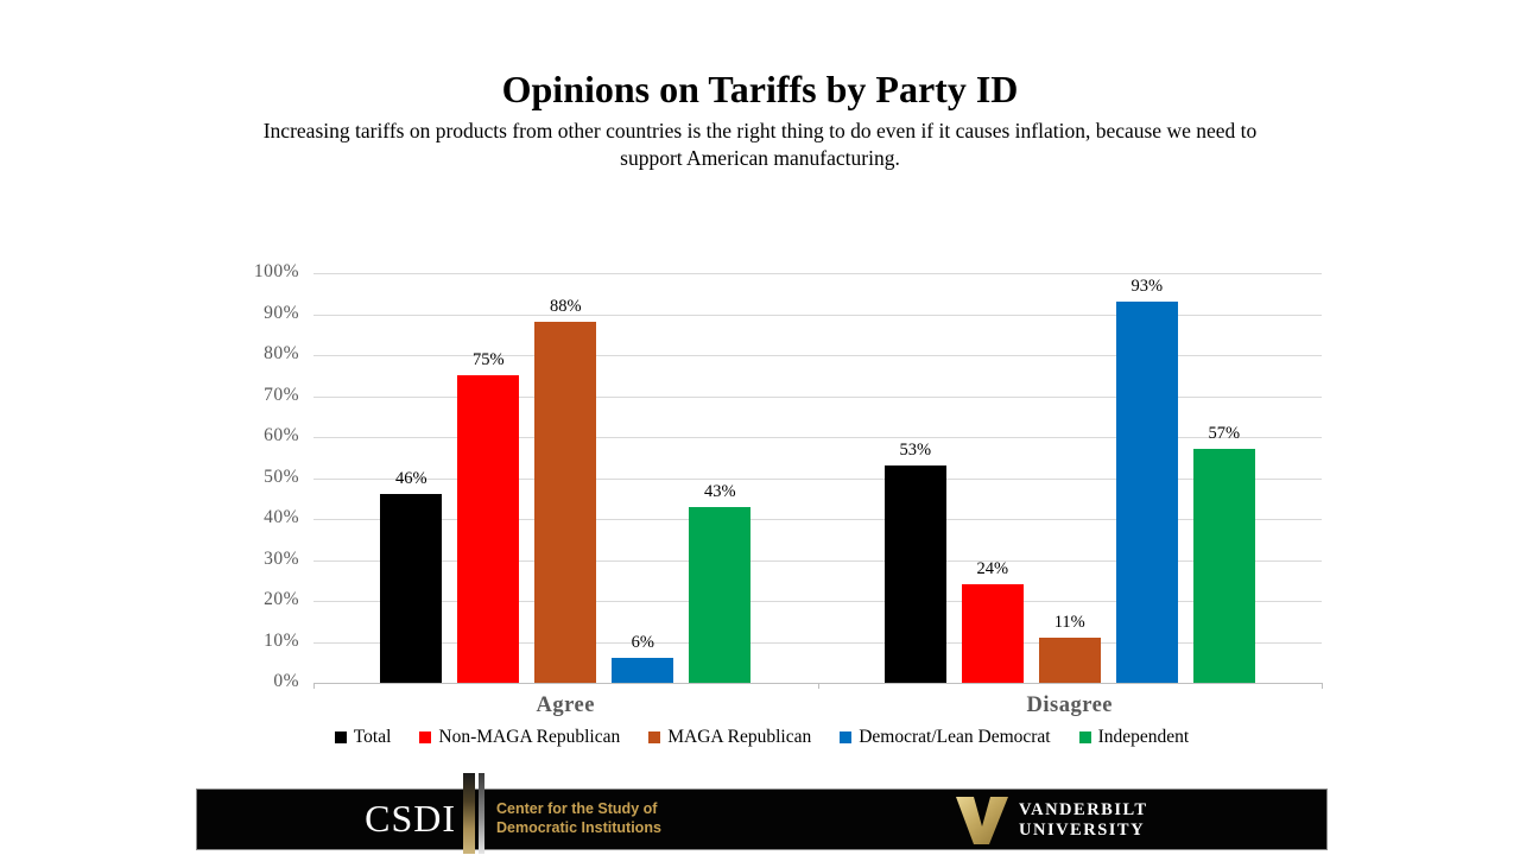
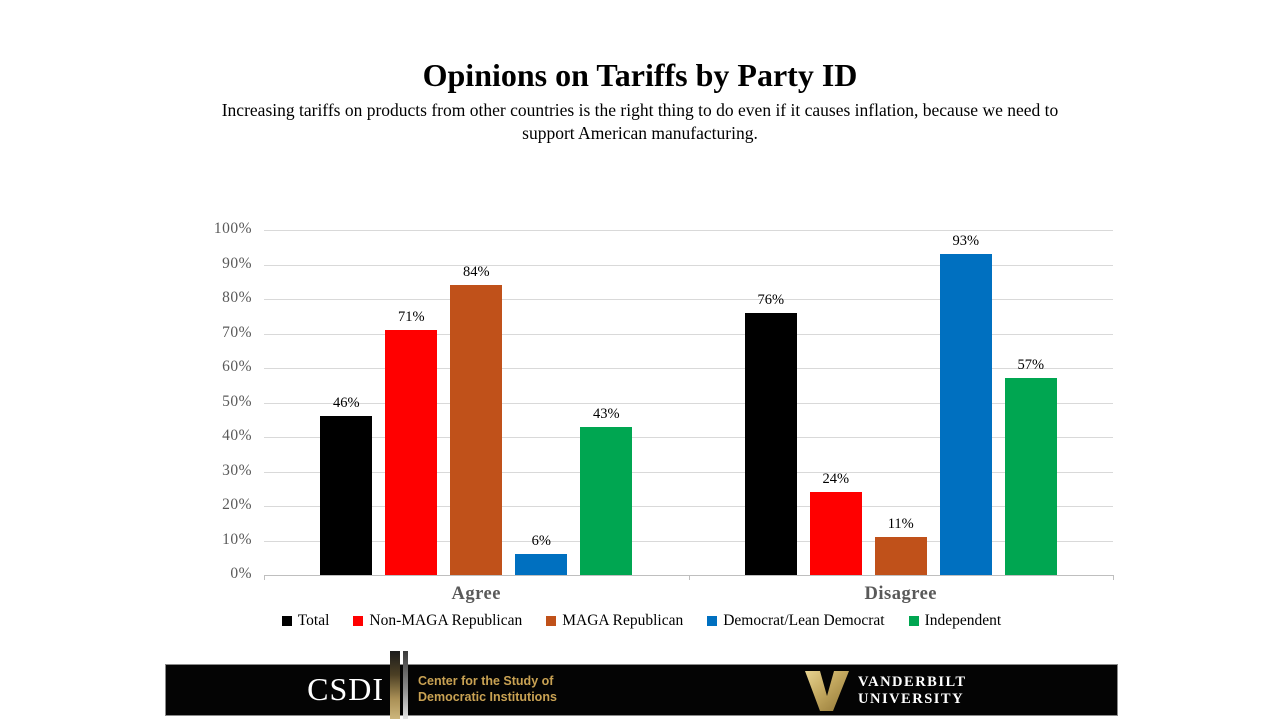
Non-MAGA Republican/Agree: 75% -> 71%
MAGA Republican/Agree: 88% -> 84%
Total/Disagree: 53% -> 76%
